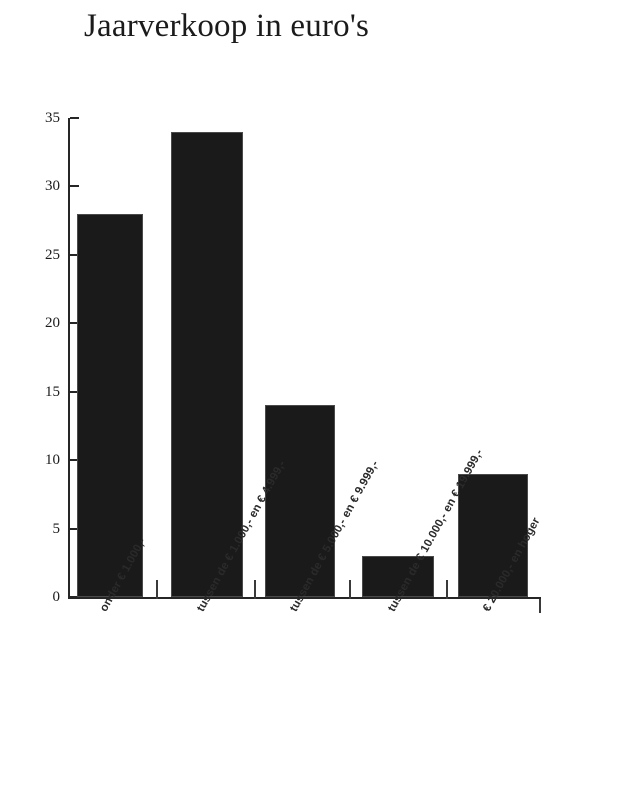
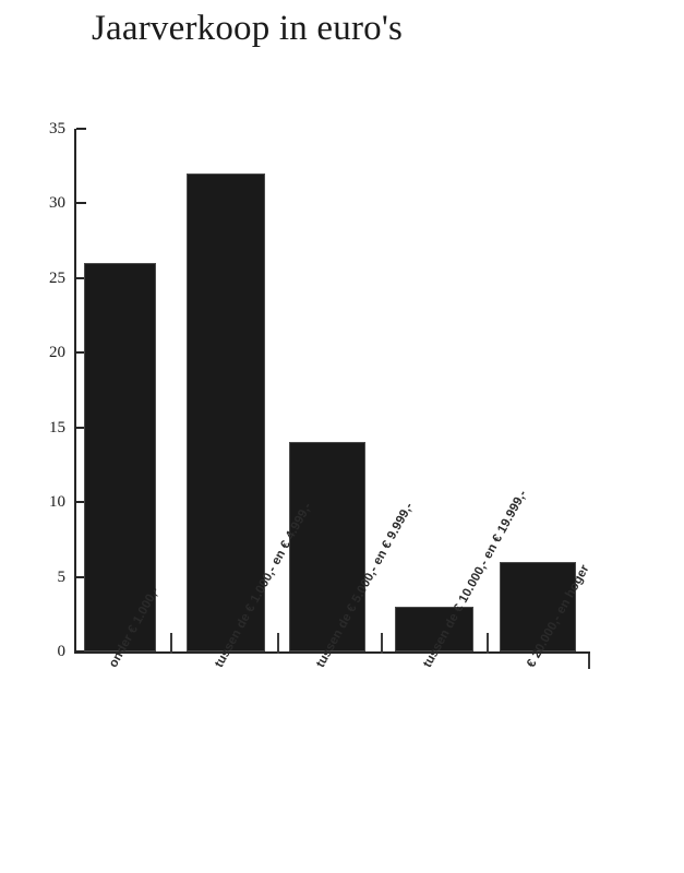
onder € 1.000,-: 28 -> 26
tussen de € 1.000,- en € 4.999,-: 34 -> 32
€ 20.000,- en hoger: 9 -> 6
